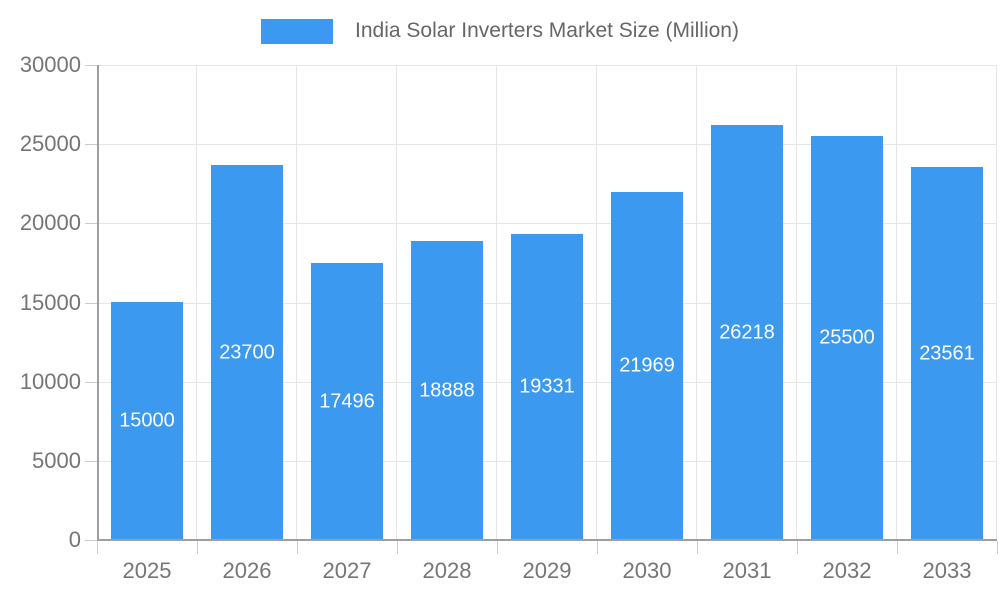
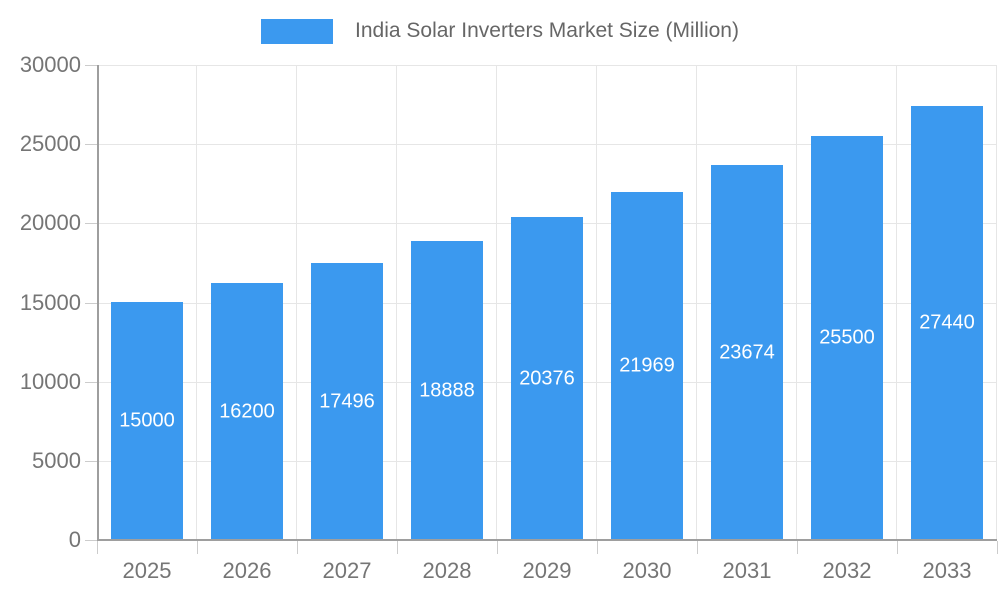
2026: 23700 -> 16200
2029: 19331 -> 20376
2031: 26218 -> 23674
2033: 23561 -> 27440
